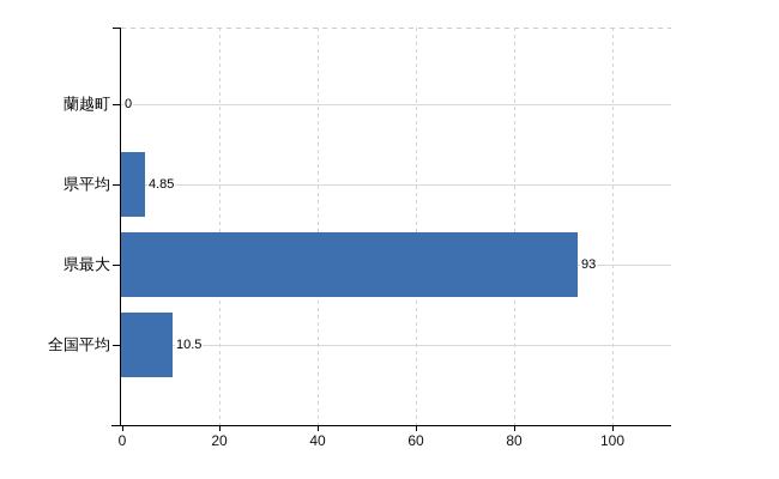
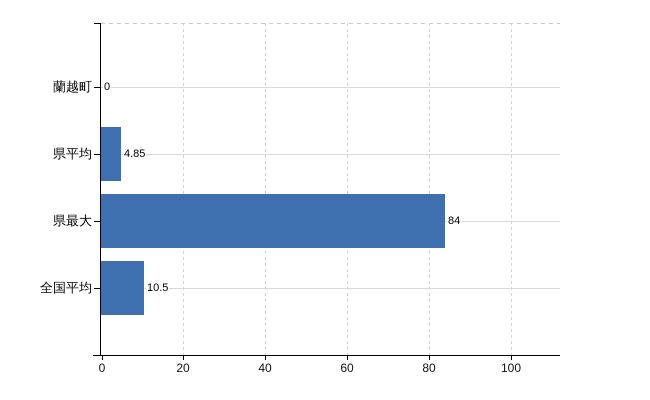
県最大: 93 -> 84
